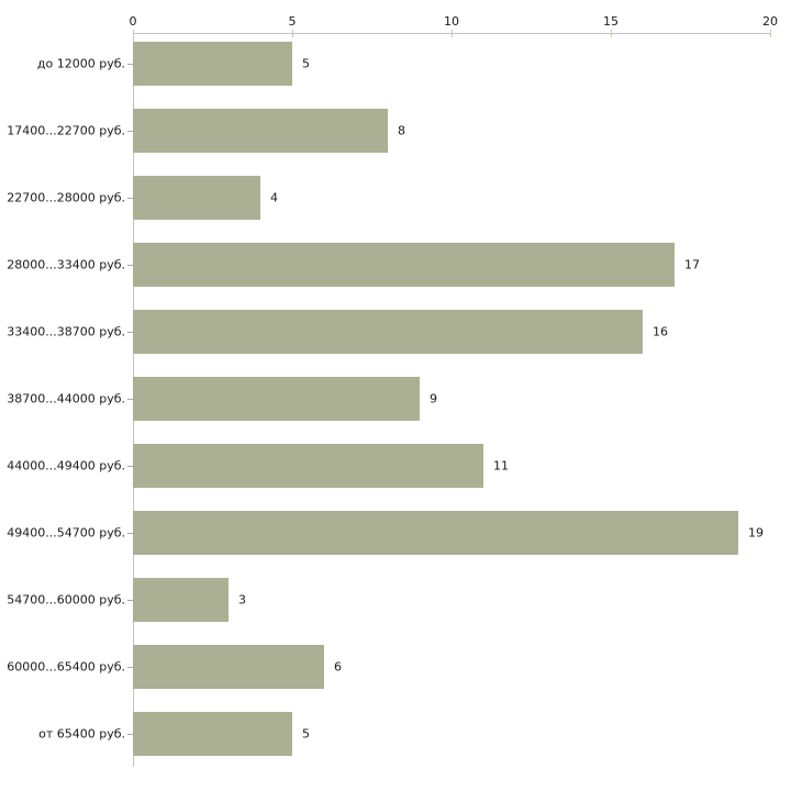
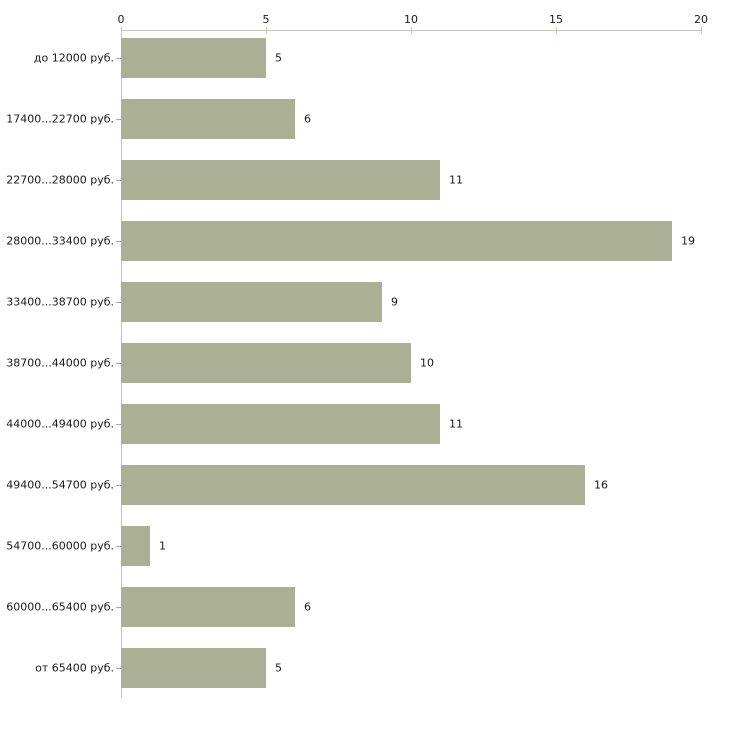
17400...22700 руб.: 8 -> 6
22700...28000 руб.: 4 -> 11
28000...33400 руб.: 17 -> 19
33400...38700 руб.: 16 -> 9
38700...44000 руб.: 9 -> 10
49400...54700 руб.: 19 -> 16
54700...60000 руб.: 3 -> 1
